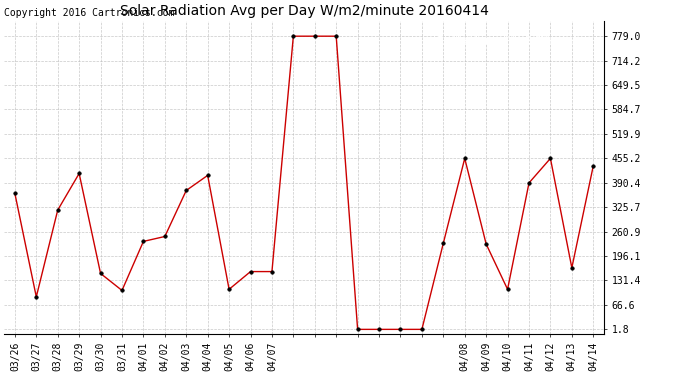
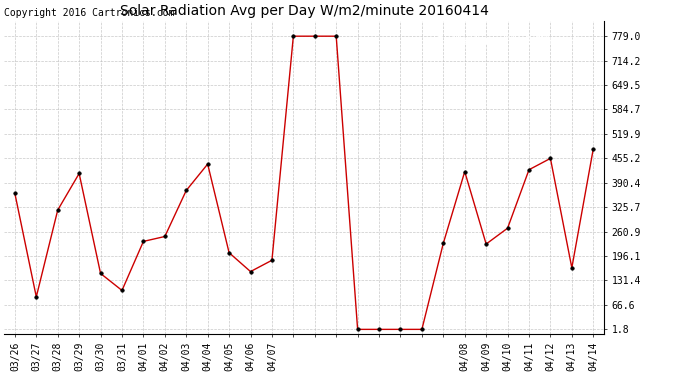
04/04: 410 -> 440
04/05: 108 -> 205
04/07: 155 -> 185
04/08: 455 -> 420
04/10: 108 -> 270
04/11: 390 -> 425
04/14: 435 -> 480
